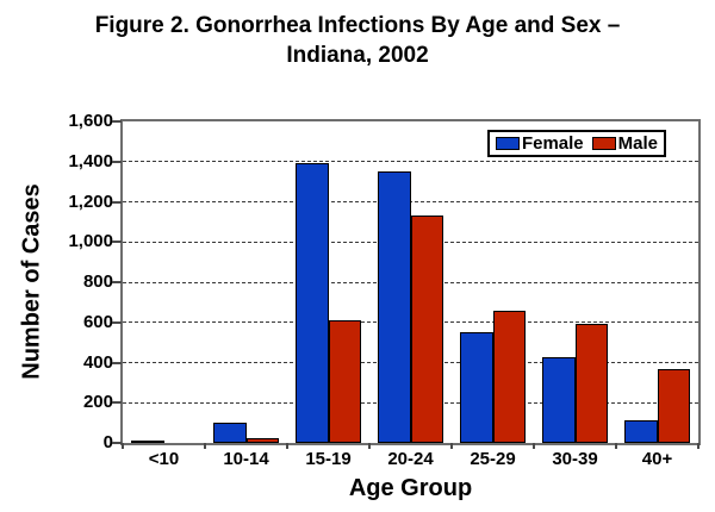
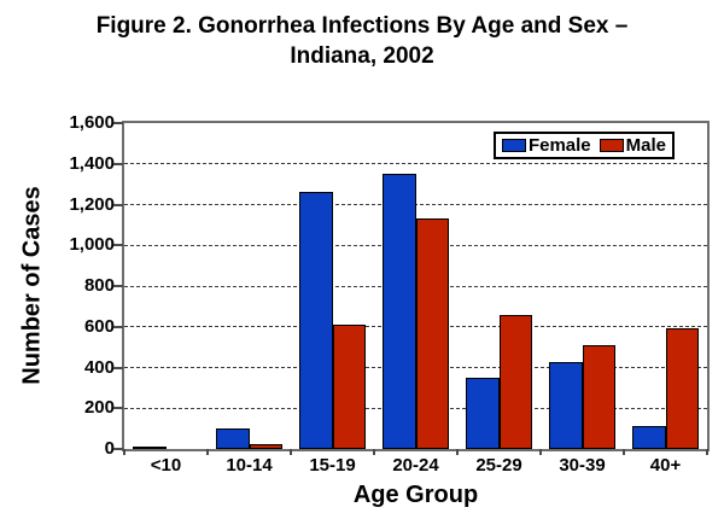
Female/15-19: 1400 -> 1260
Female/25-29: 550 -> 350
Male/30-39: 590 -> 510
Male/40+: 360 -> 590
